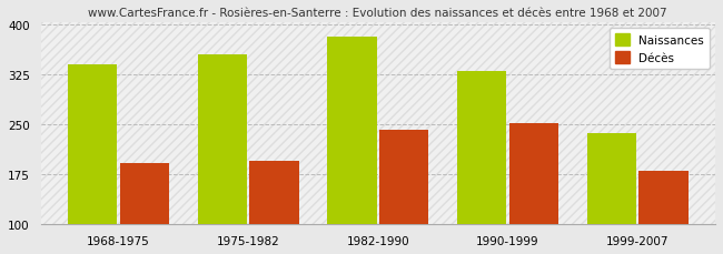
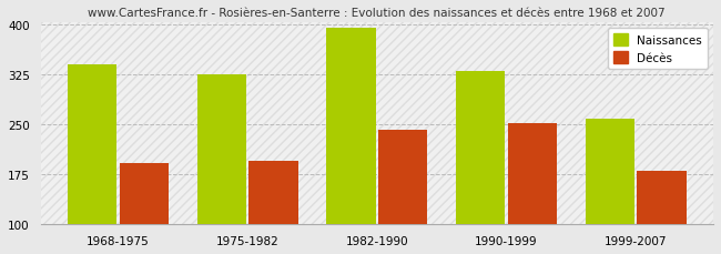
Naissances/1975-1982: 356 -> 325
Naissances/1982-1990: 382 -> 396
Naissances/1999-2007: 238 -> 259
